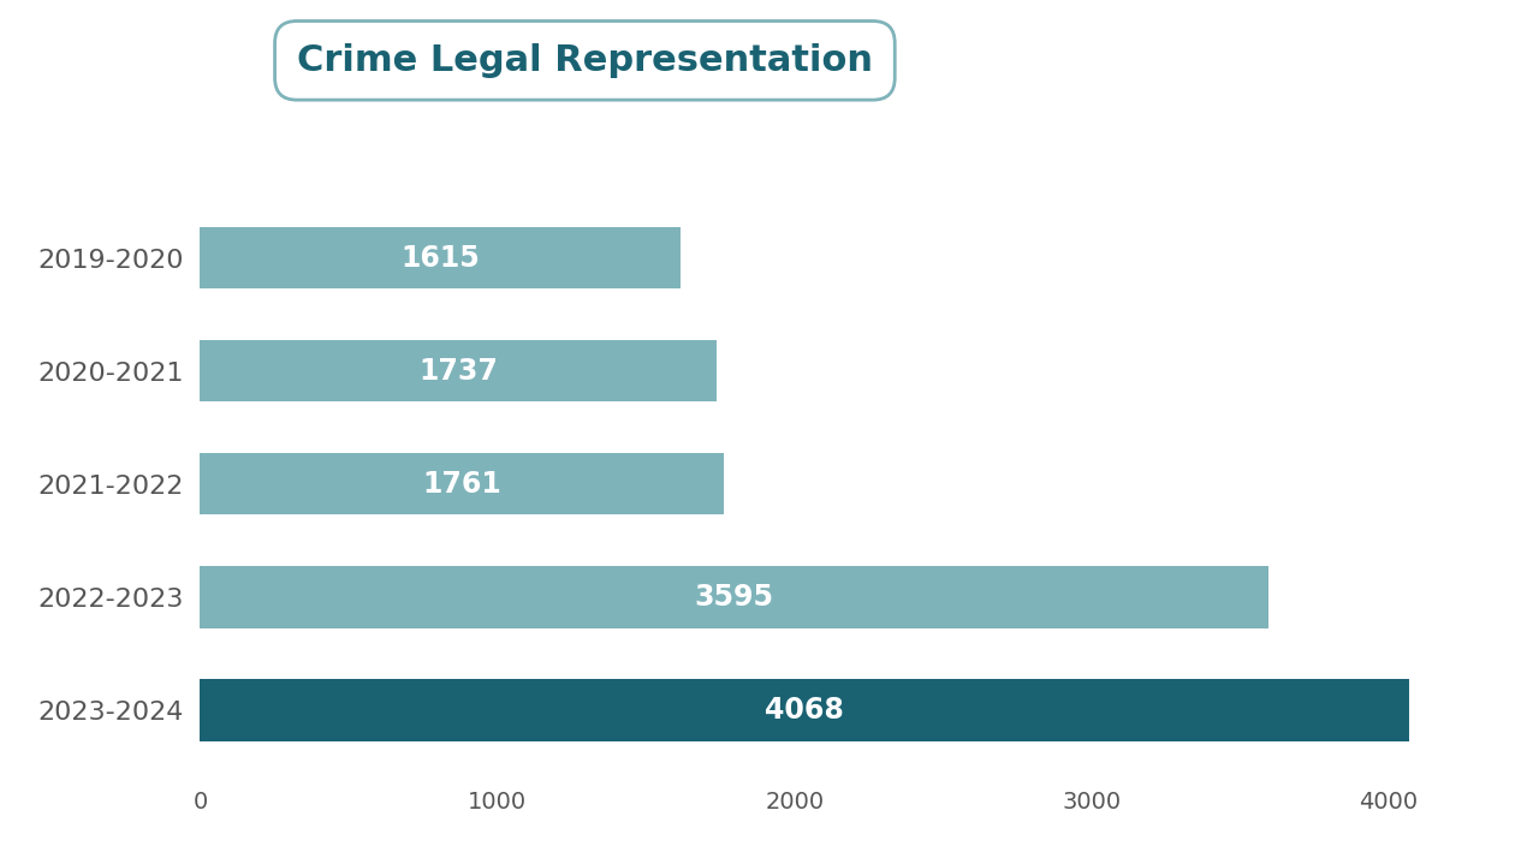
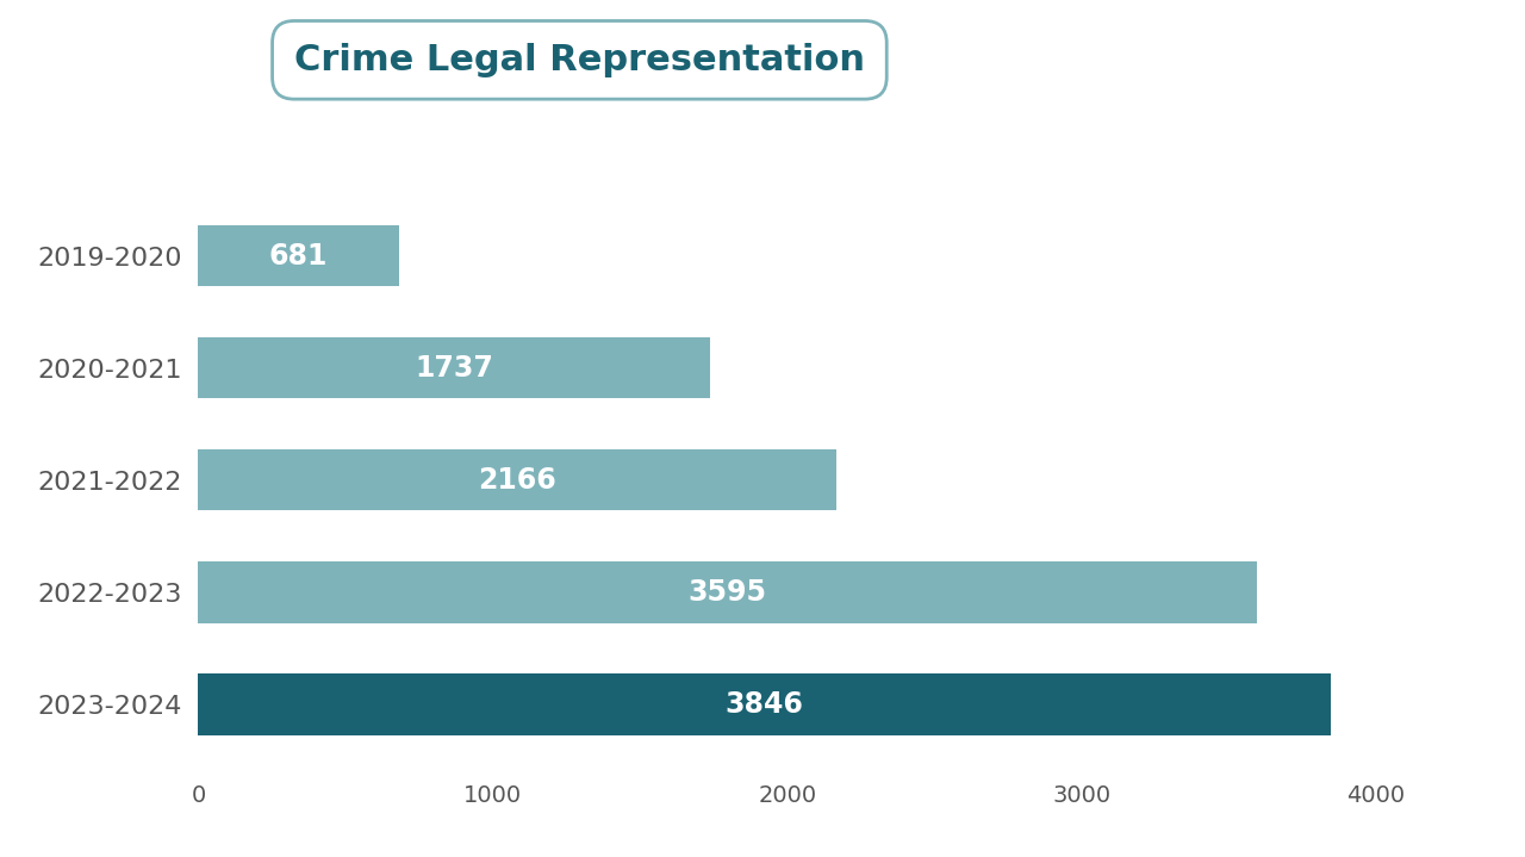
2019-2020: 1615 -> 681
2021-2022: 1761 -> 2166
2023-2024: 4068 -> 3846
